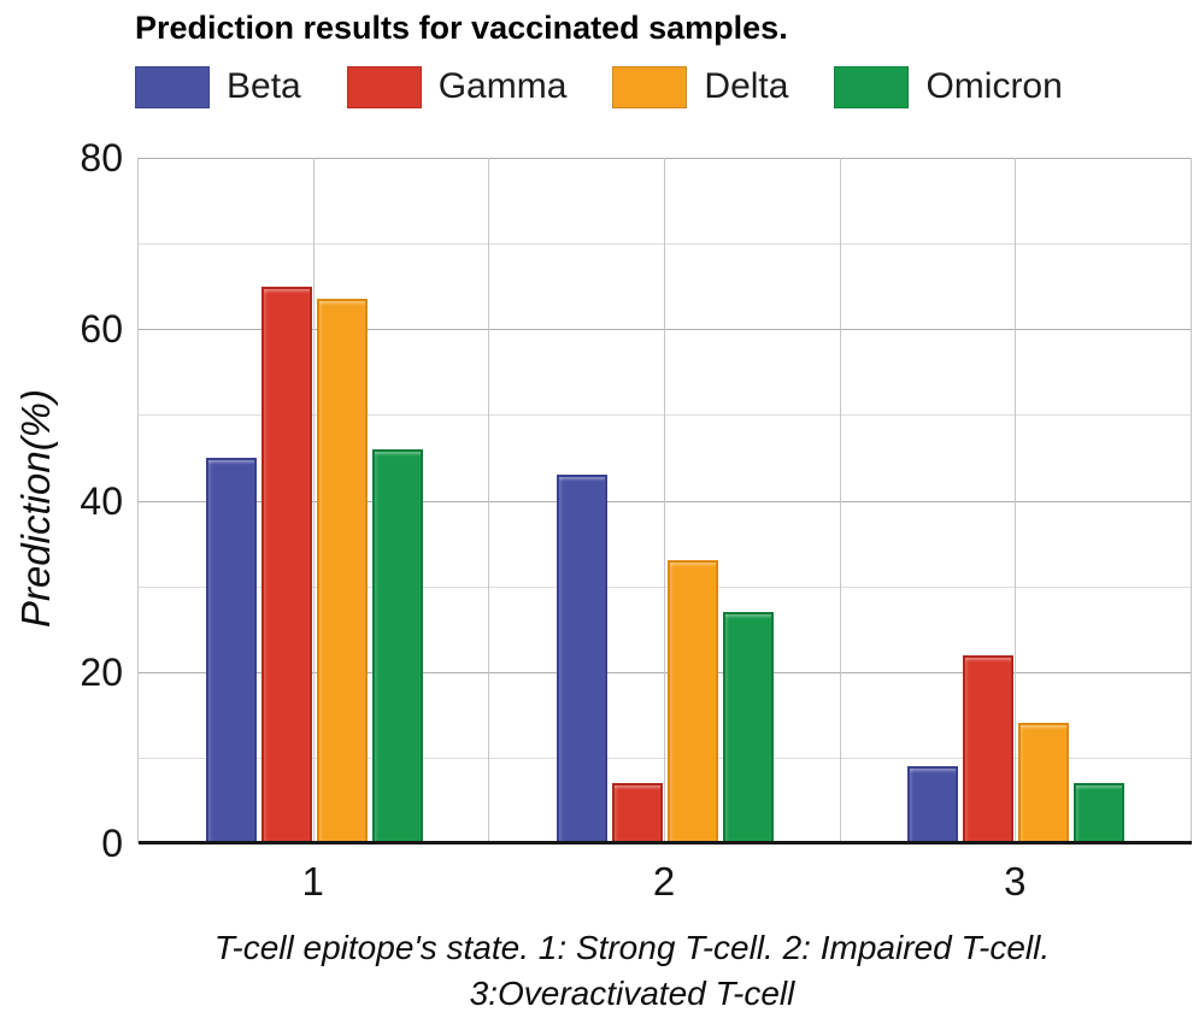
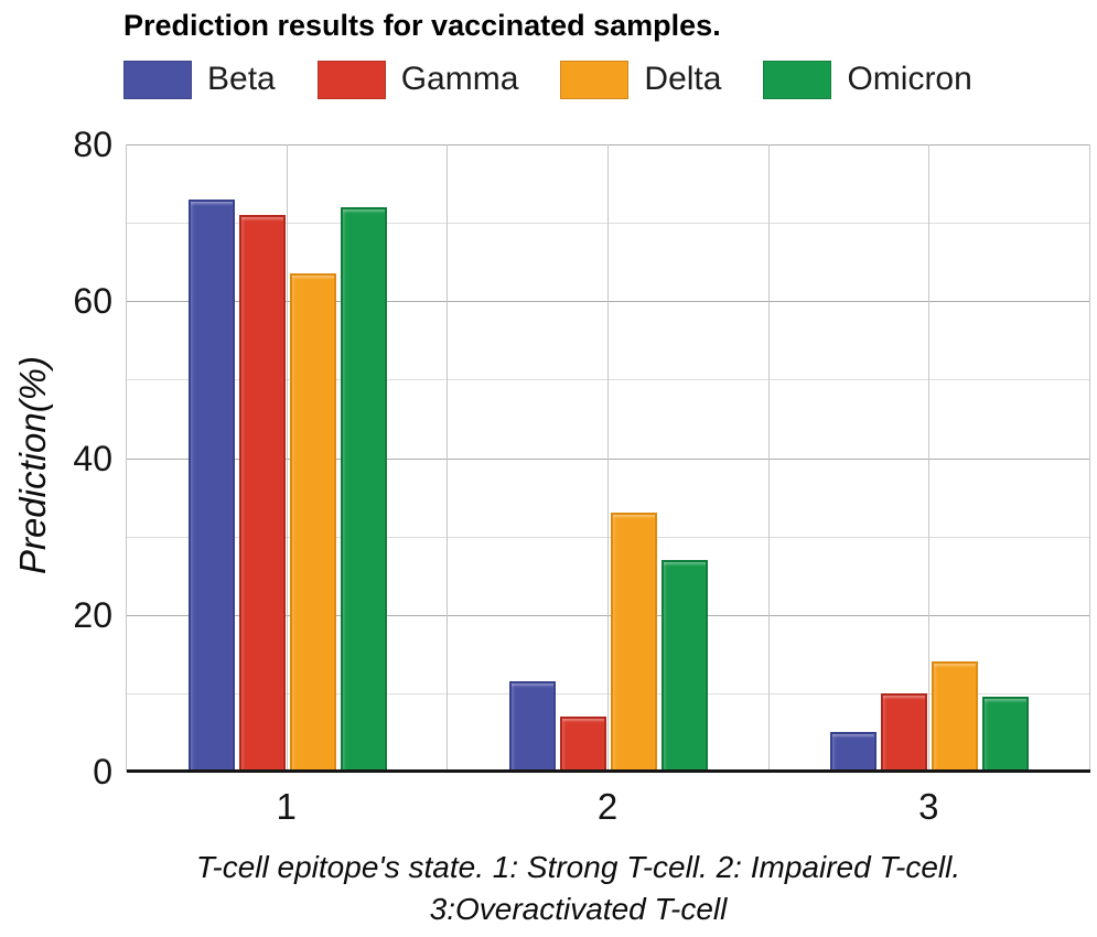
Beta/1: 45 -> 73
Gamma/1: 65 -> 71
Omicron/1: 46 -> 72
Beta/2: 43 -> 12
Beta/3: 9 -> 5
Gamma/3: 22 -> 10
Omicron/3: 7 -> 10
